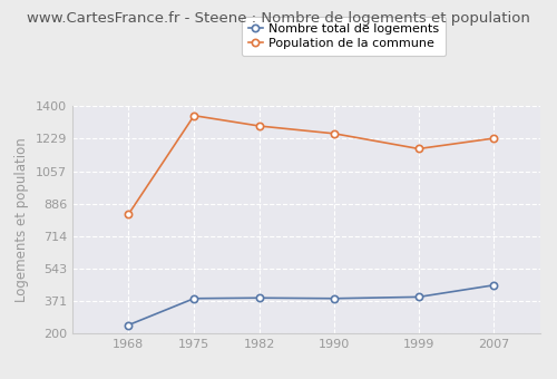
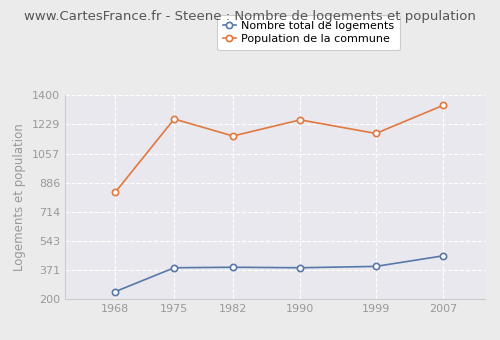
Population de la commune/1975: 1350 -> 1260
Population de la commune/1982: 1300 -> 1160
Population de la commune/2007: 1230 -> 1340
